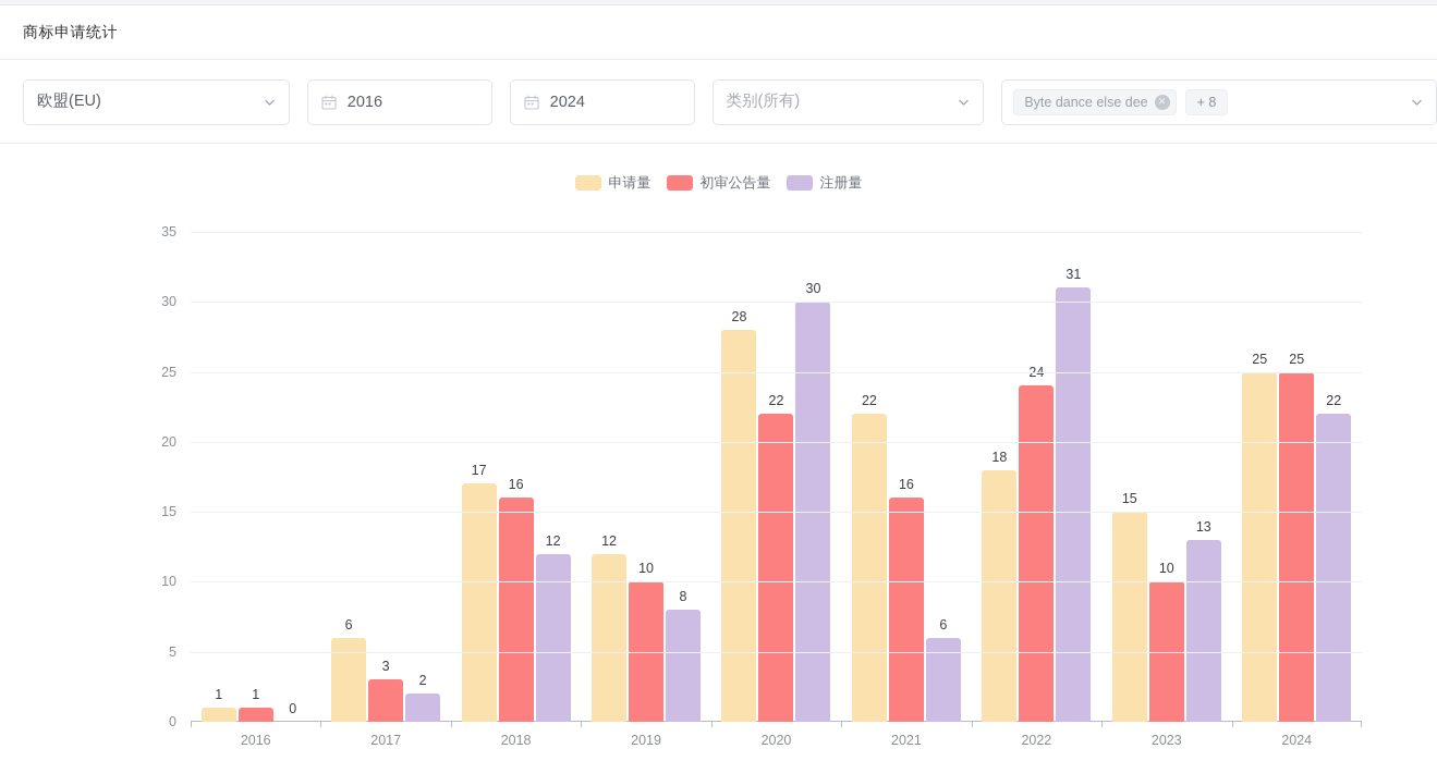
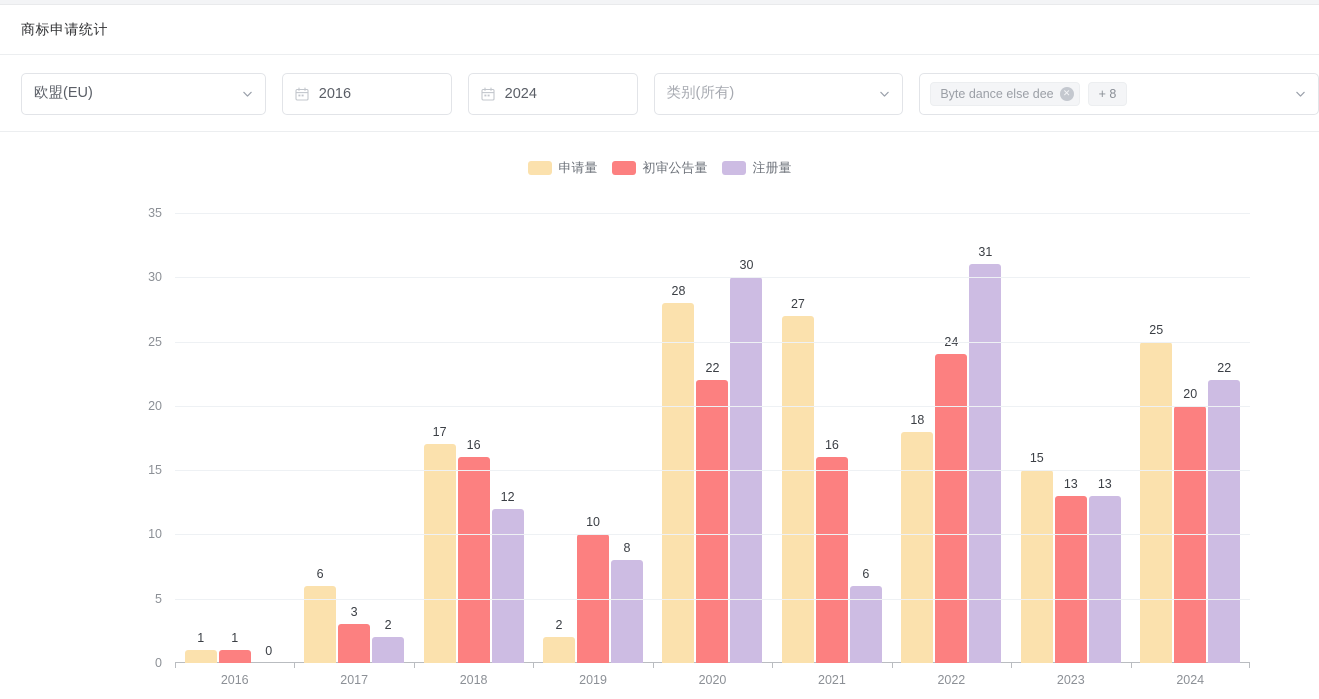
申请量/2019: 12 -> 2
申请量/2021: 22 -> 27
初审公告量/2023: 10 -> 13
初审公告量/2024: 25 -> 20
